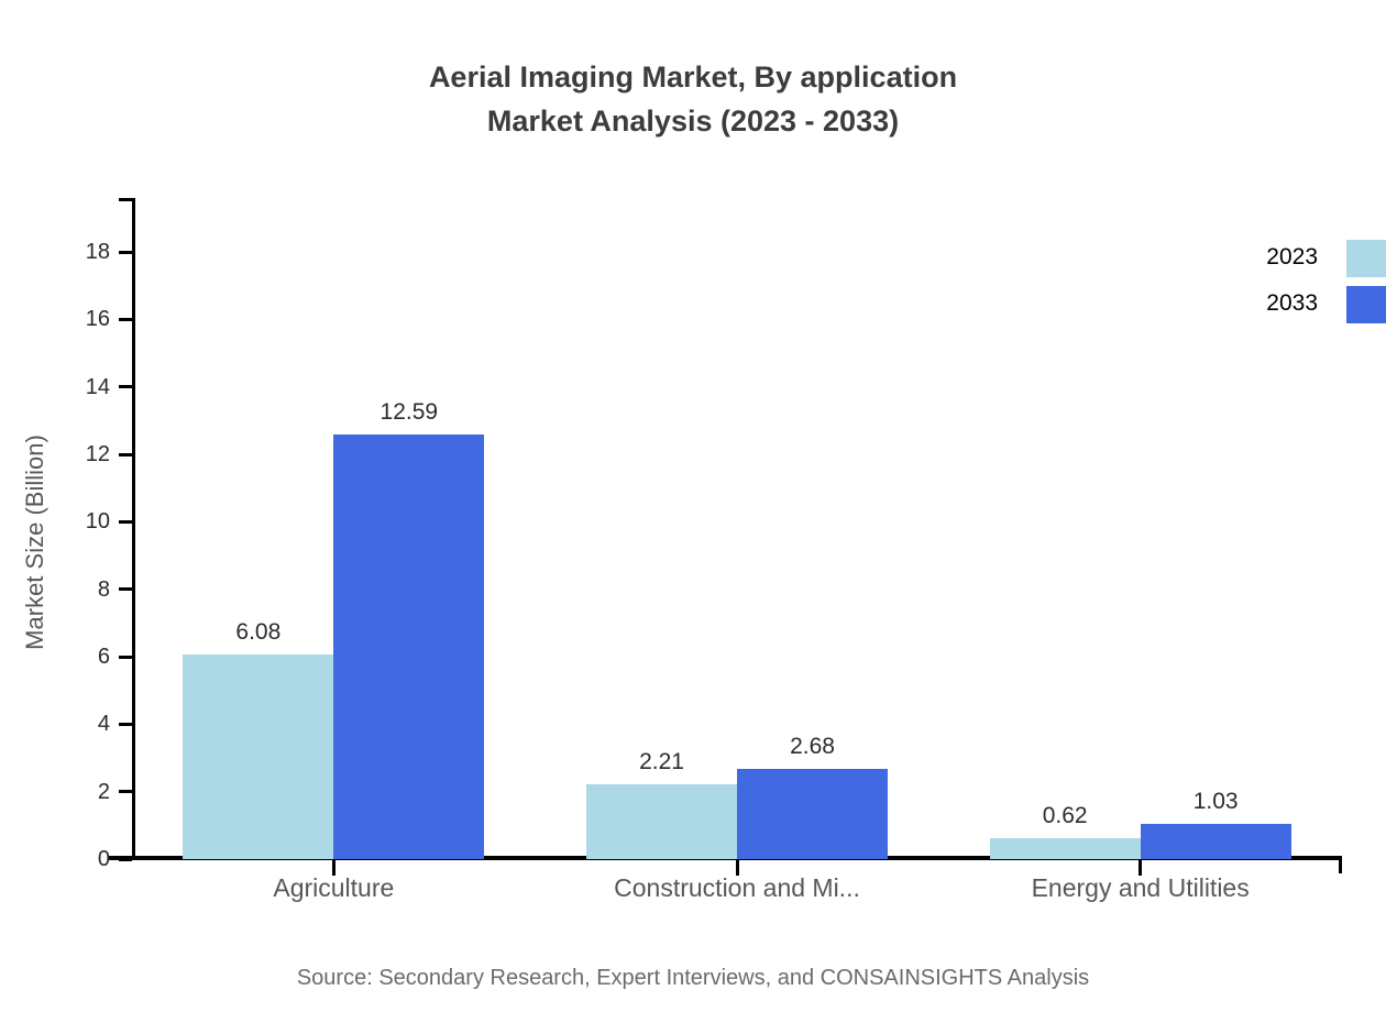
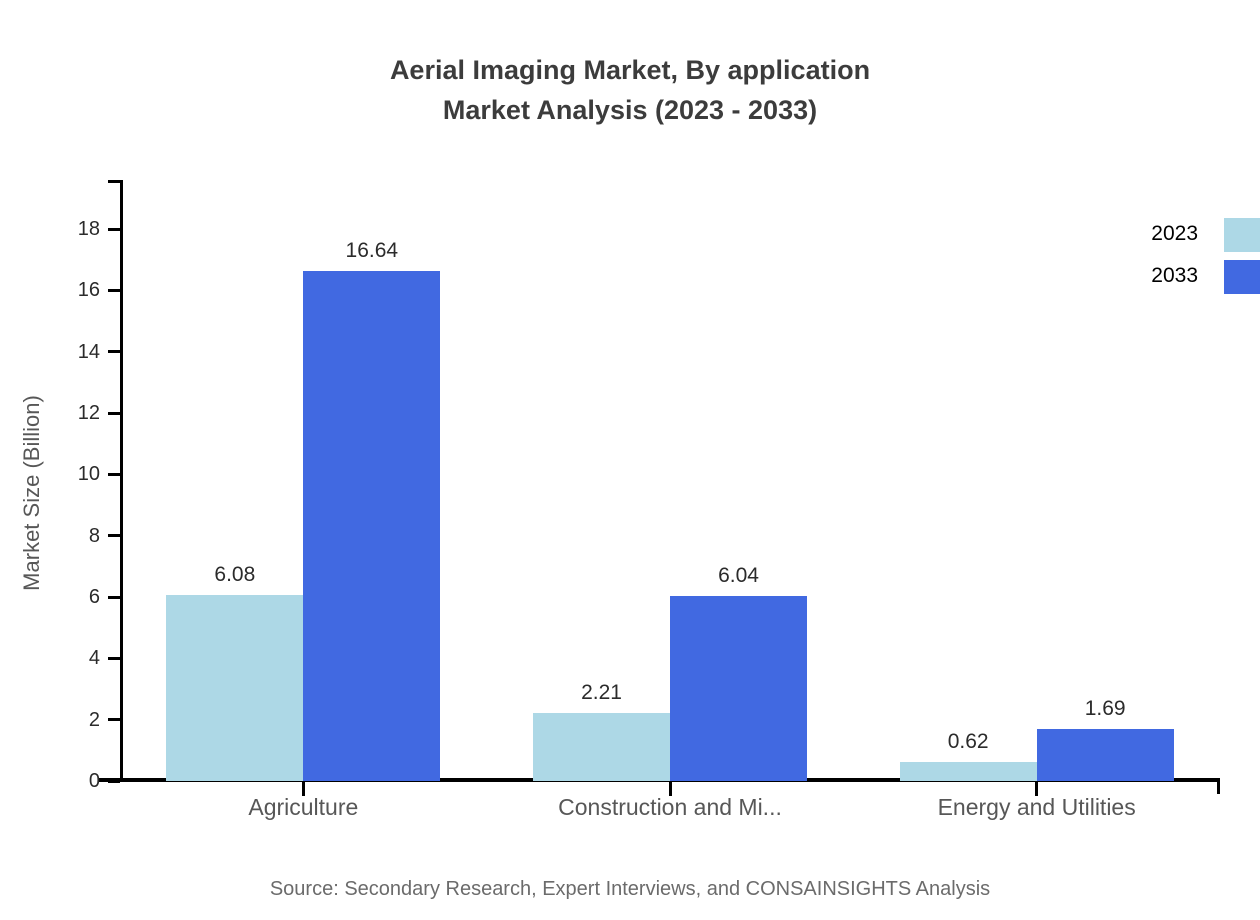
2033/Agriculture: 12.59 -> 16.64
2033/Construction and Mi...: 2.68 -> 6.04
2033/Energy and Utilities: 1.03 -> 1.69
